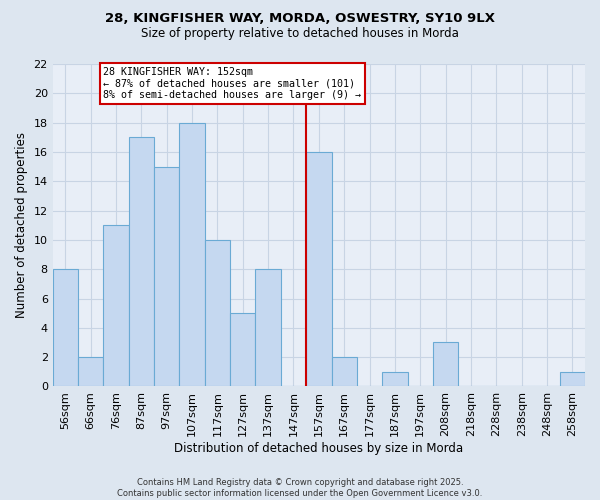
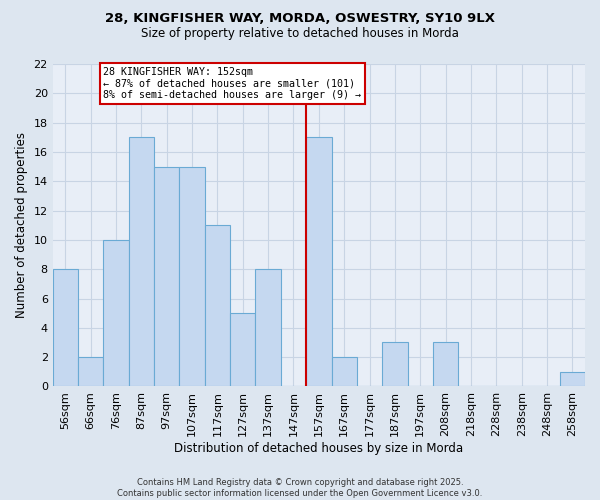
76sqm: 11 -> 10
107sqm: 18 -> 15
117sqm: 10 -> 11
157sqm: 16 -> 17
187sqm: 1 -> 3
